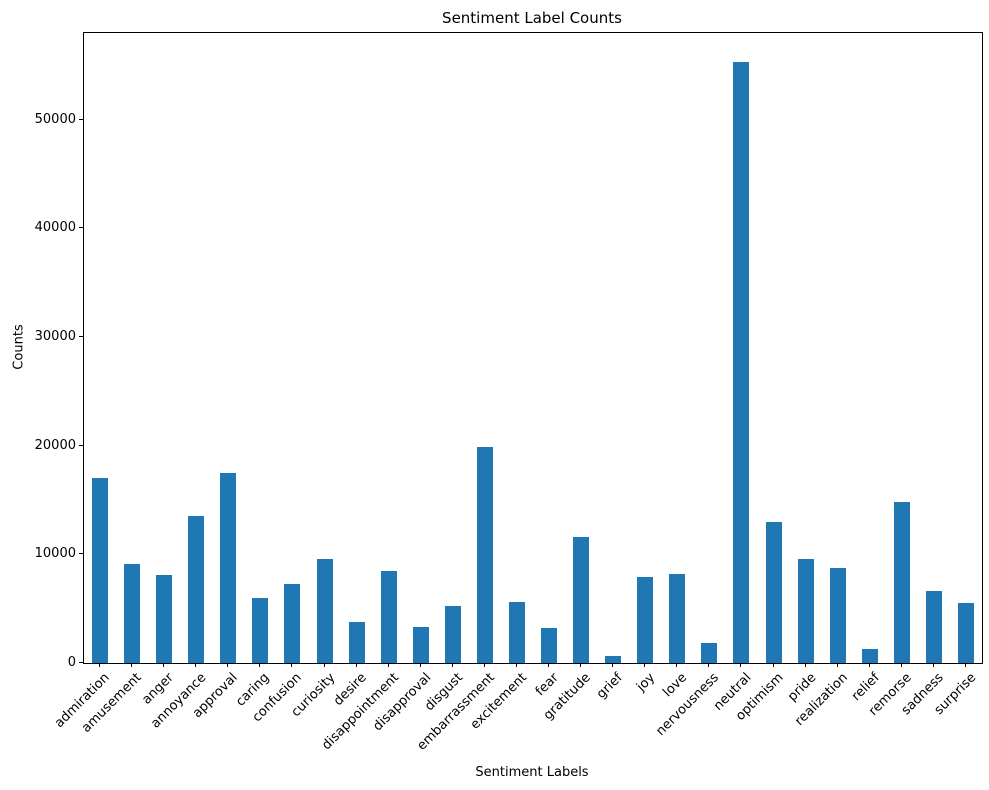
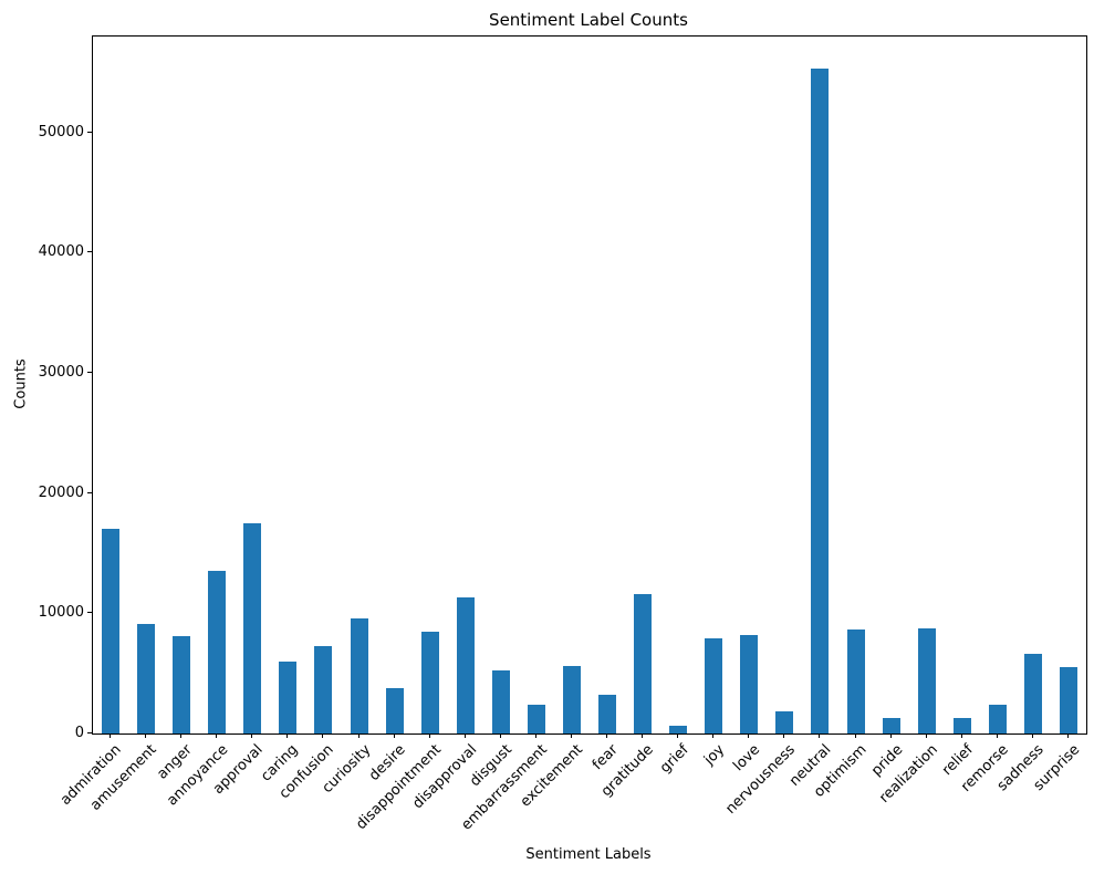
disapproval: 3300 -> 11400
embarrassment: 19900 -> 2400
optimism: 13000 -> 8600
pride: 9600 -> 1300
remorse: 14800 -> 2400
